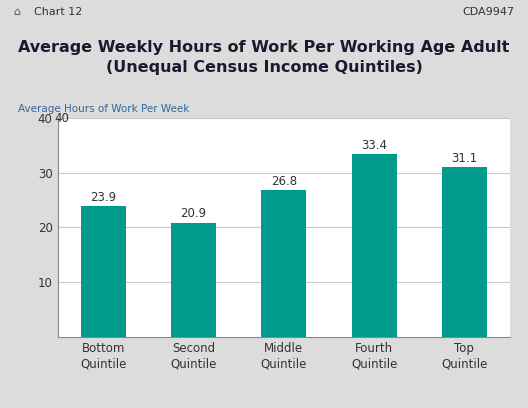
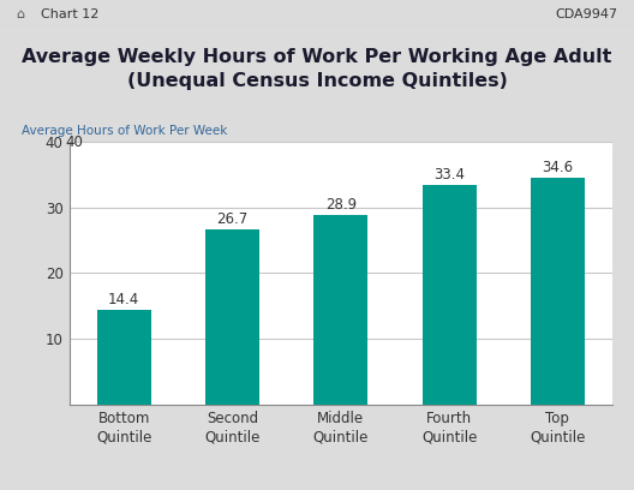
Bottom Quintile: 23.9 -> 14.4
Second Quintile: 20.9 -> 26.7
Middle Quintile: 26.8 -> 28.9
Top Quintile: 31.1 -> 34.6
